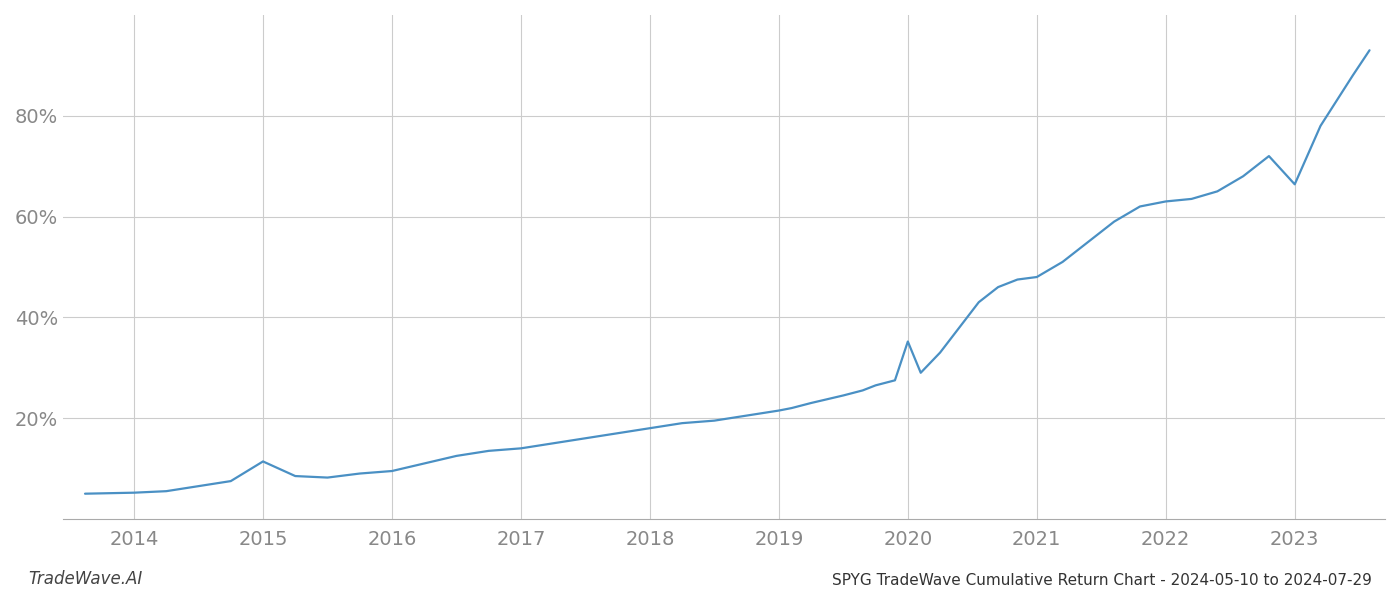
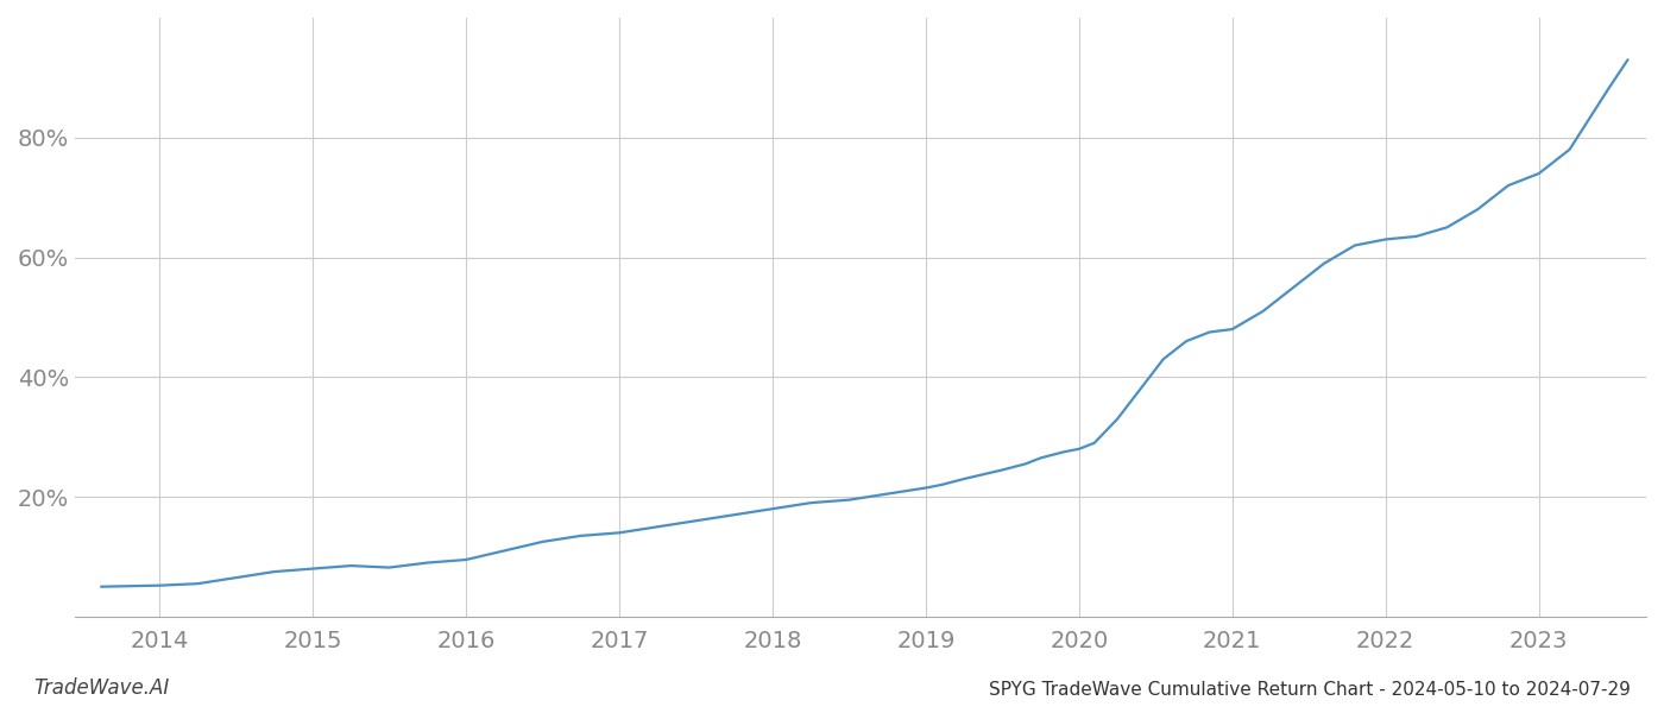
2015: 11.4% -> 8.0%
2020: 35.2% -> 28.0%
2023: 66.4% -> 74.0%
